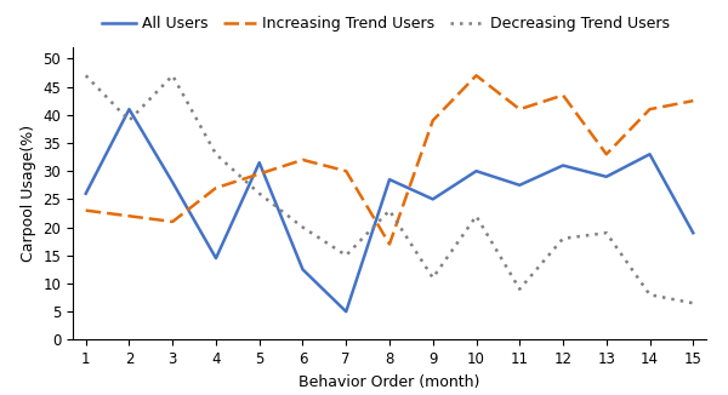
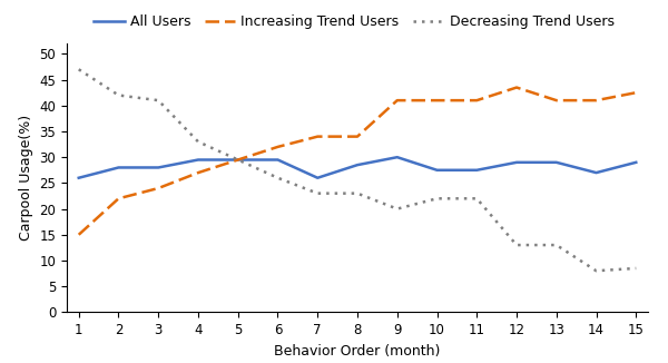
Increasing Trend Users/1: 23.0 -> 15.0
All Users/2: 41.0 -> 28.0
Decreasing Trend Users/2: 39.0 -> 42.0
Increasing Trend Users/3: 21.0 -> 24.0
Decreasing Trend Users/3: 47.0 -> 41.0
All Users/4: 14.5 -> 29.5
All Users/5: 31.5 -> 29.5
Decreasing Trend Users/5: 26.0 -> 29.5
All Users/6: 12.5 -> 29.5
Decreasing Trend Users/6: 20.0 -> 26.0
All Users/7: 5.0 -> 26.0
Increasing Trend Users/7: 30.0 -> 34.0
Decreasing Trend Users/7: 15.0 -> 23.0
Increasing Trend Users/8: 17.0 -> 34.0
All Users/9: 25.0 -> 30.0
Increasing Trend Users/9: 39.0 -> 41.0
Decreasing Trend Users/9: 11.0 -> 20.0
All Users/10: 30.0 -> 27.5
Increasing Trend Users/10: 47.0 -> 41.0
Decreasing Trend Users/11: 9.0 -> 22.0
All Users/12: 31.0 -> 29.0
Decreasing Trend Users/12: 18.0 -> 13.0
Increasing Trend Users/13: 33.0 -> 41.0
Decreasing Trend Users/13: 19.0 -> 13.0
All Users/14: 33.0 -> 27.0
All Users/15: 19.0 -> 29.0
Decreasing Trend Users/15: 6.5 -> 8.5
